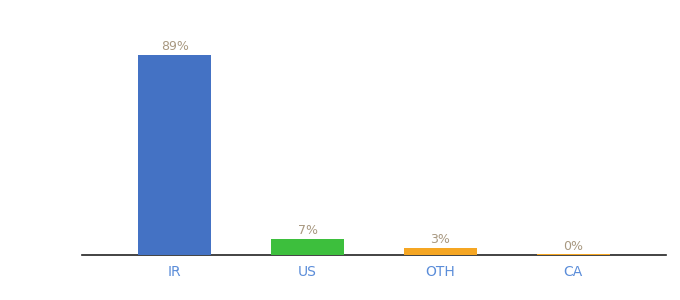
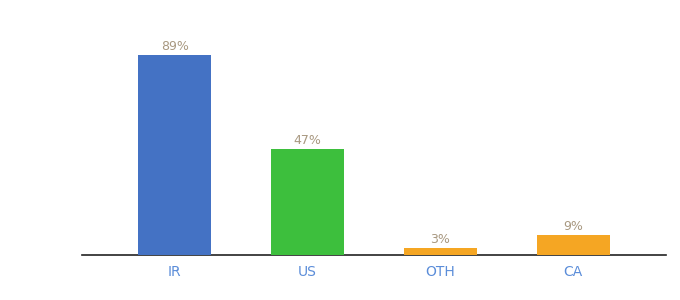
US: 7% -> 47%
CA: 0% -> 9%
